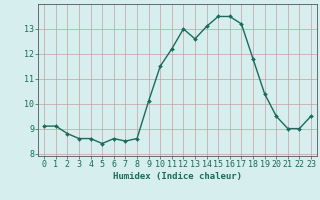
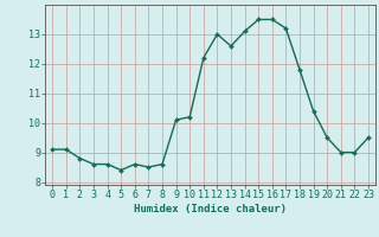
10: 11.5 -> 10.2
